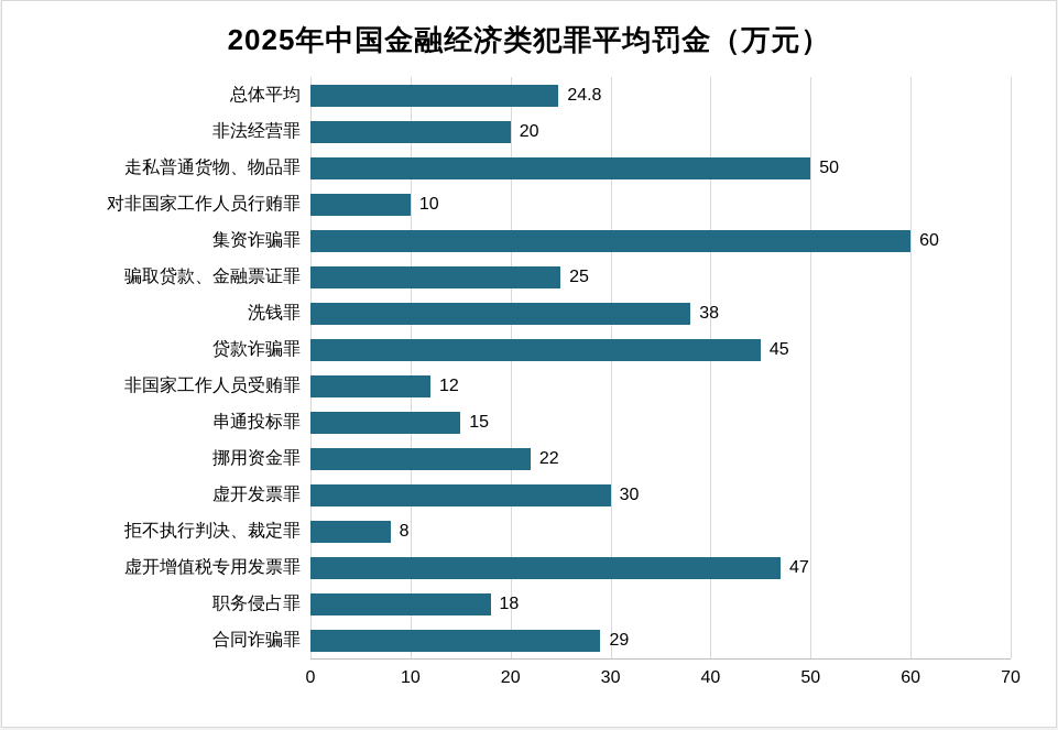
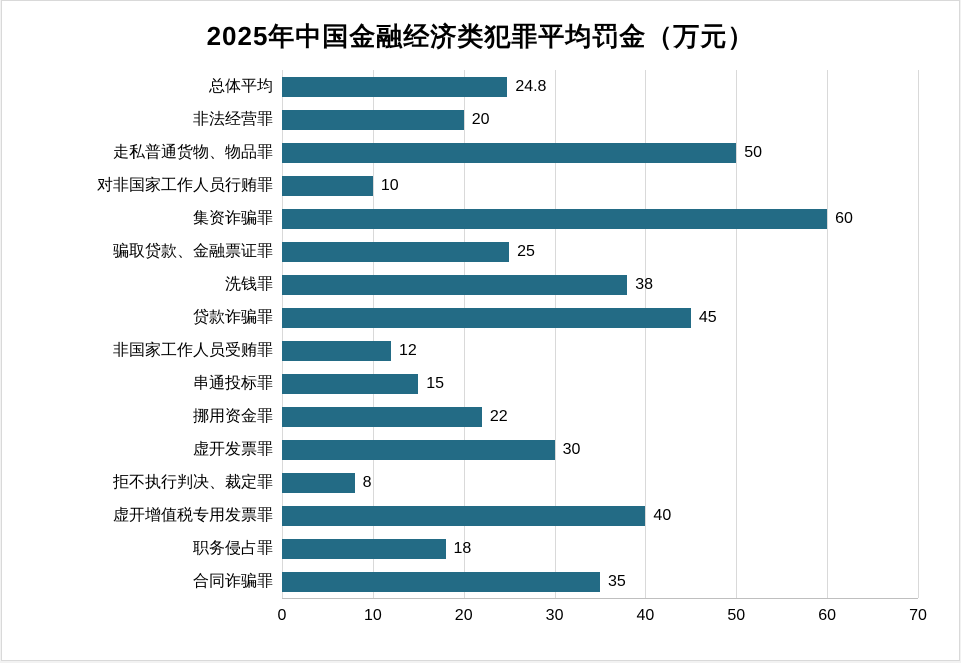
虚开增值税专用发票罪: 47 -> 40
合同诈骗罪: 29 -> 35
